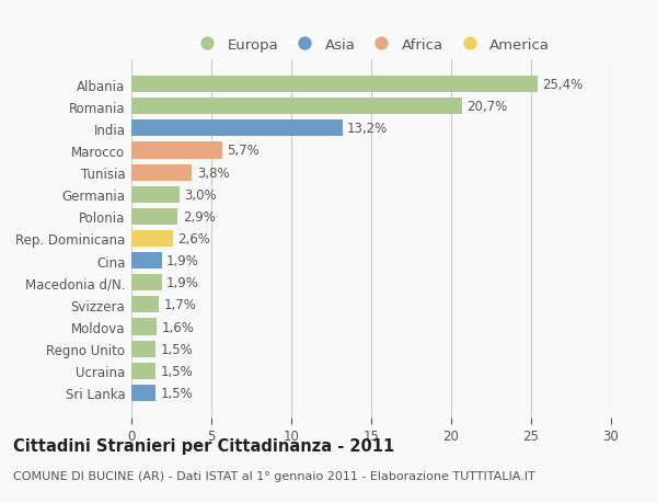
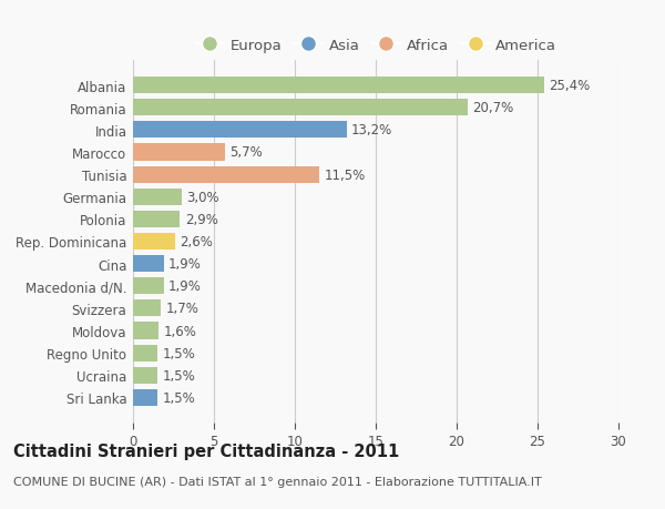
Tunisia: 3,8% -> 11,5%
